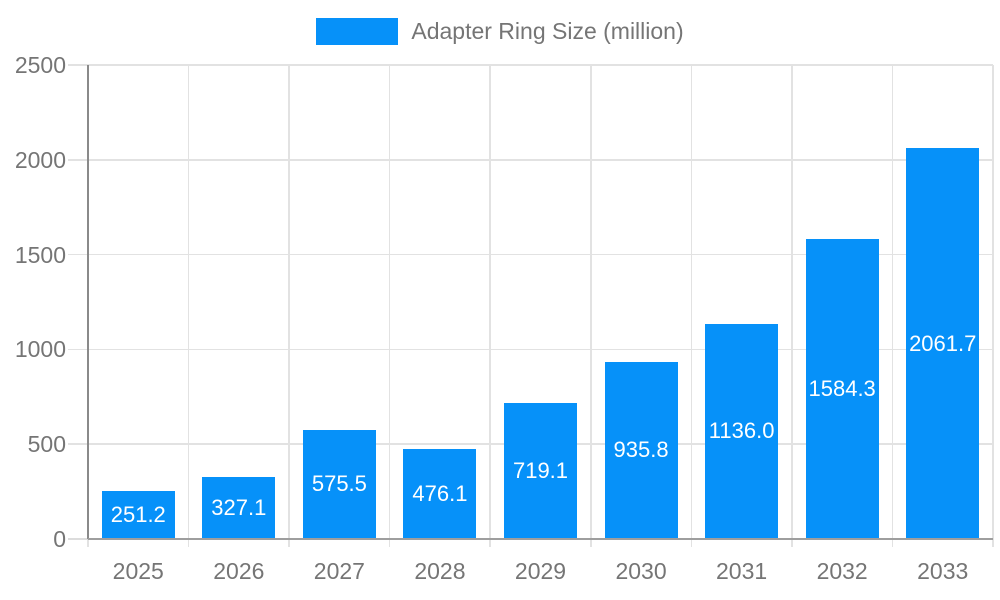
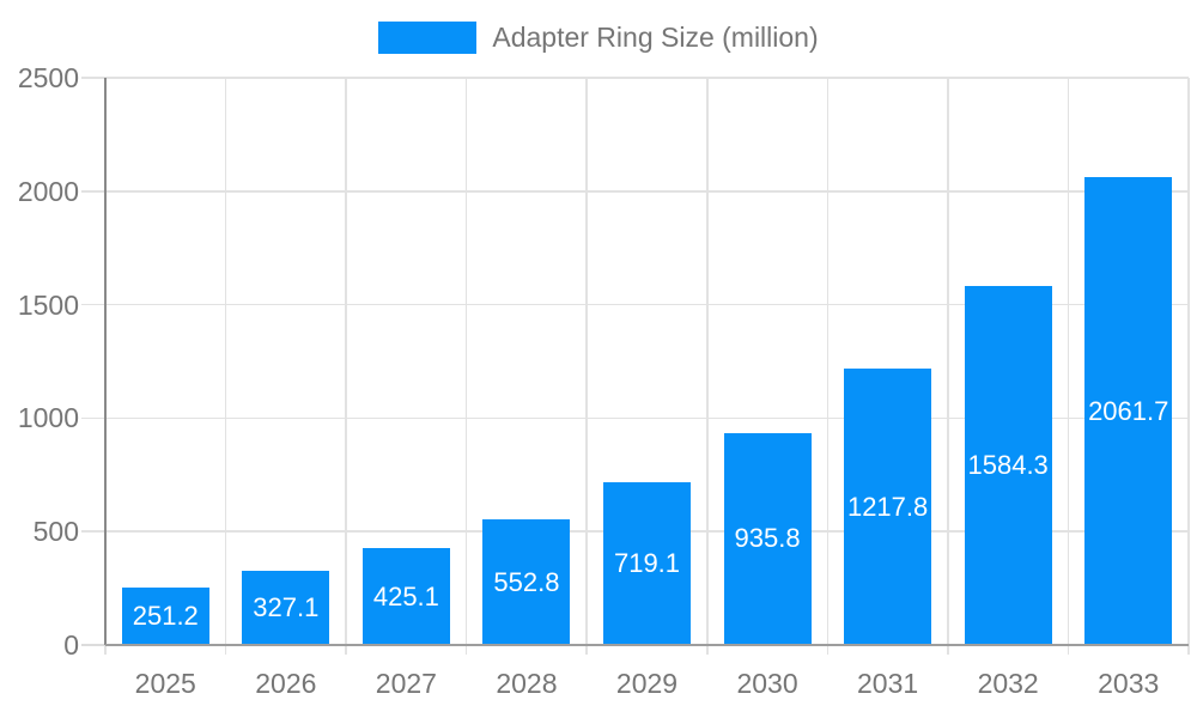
2027: 575.5 -> 425.1
2028: 476.1 -> 552.8
2031: 1136.0 -> 1217.8
